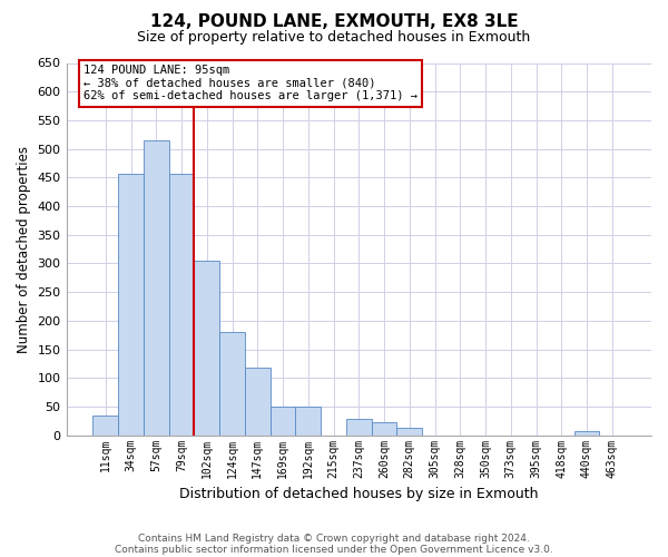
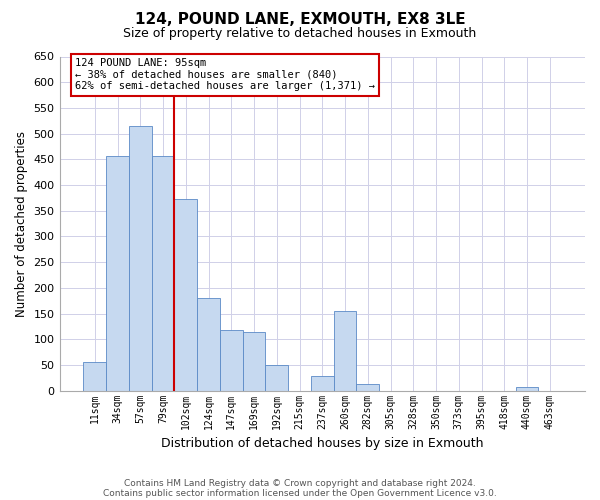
11sqm: 35 -> 56
102sqm: 305 -> 372
169sqm: 50 -> 114
260sqm: 22 -> 154
